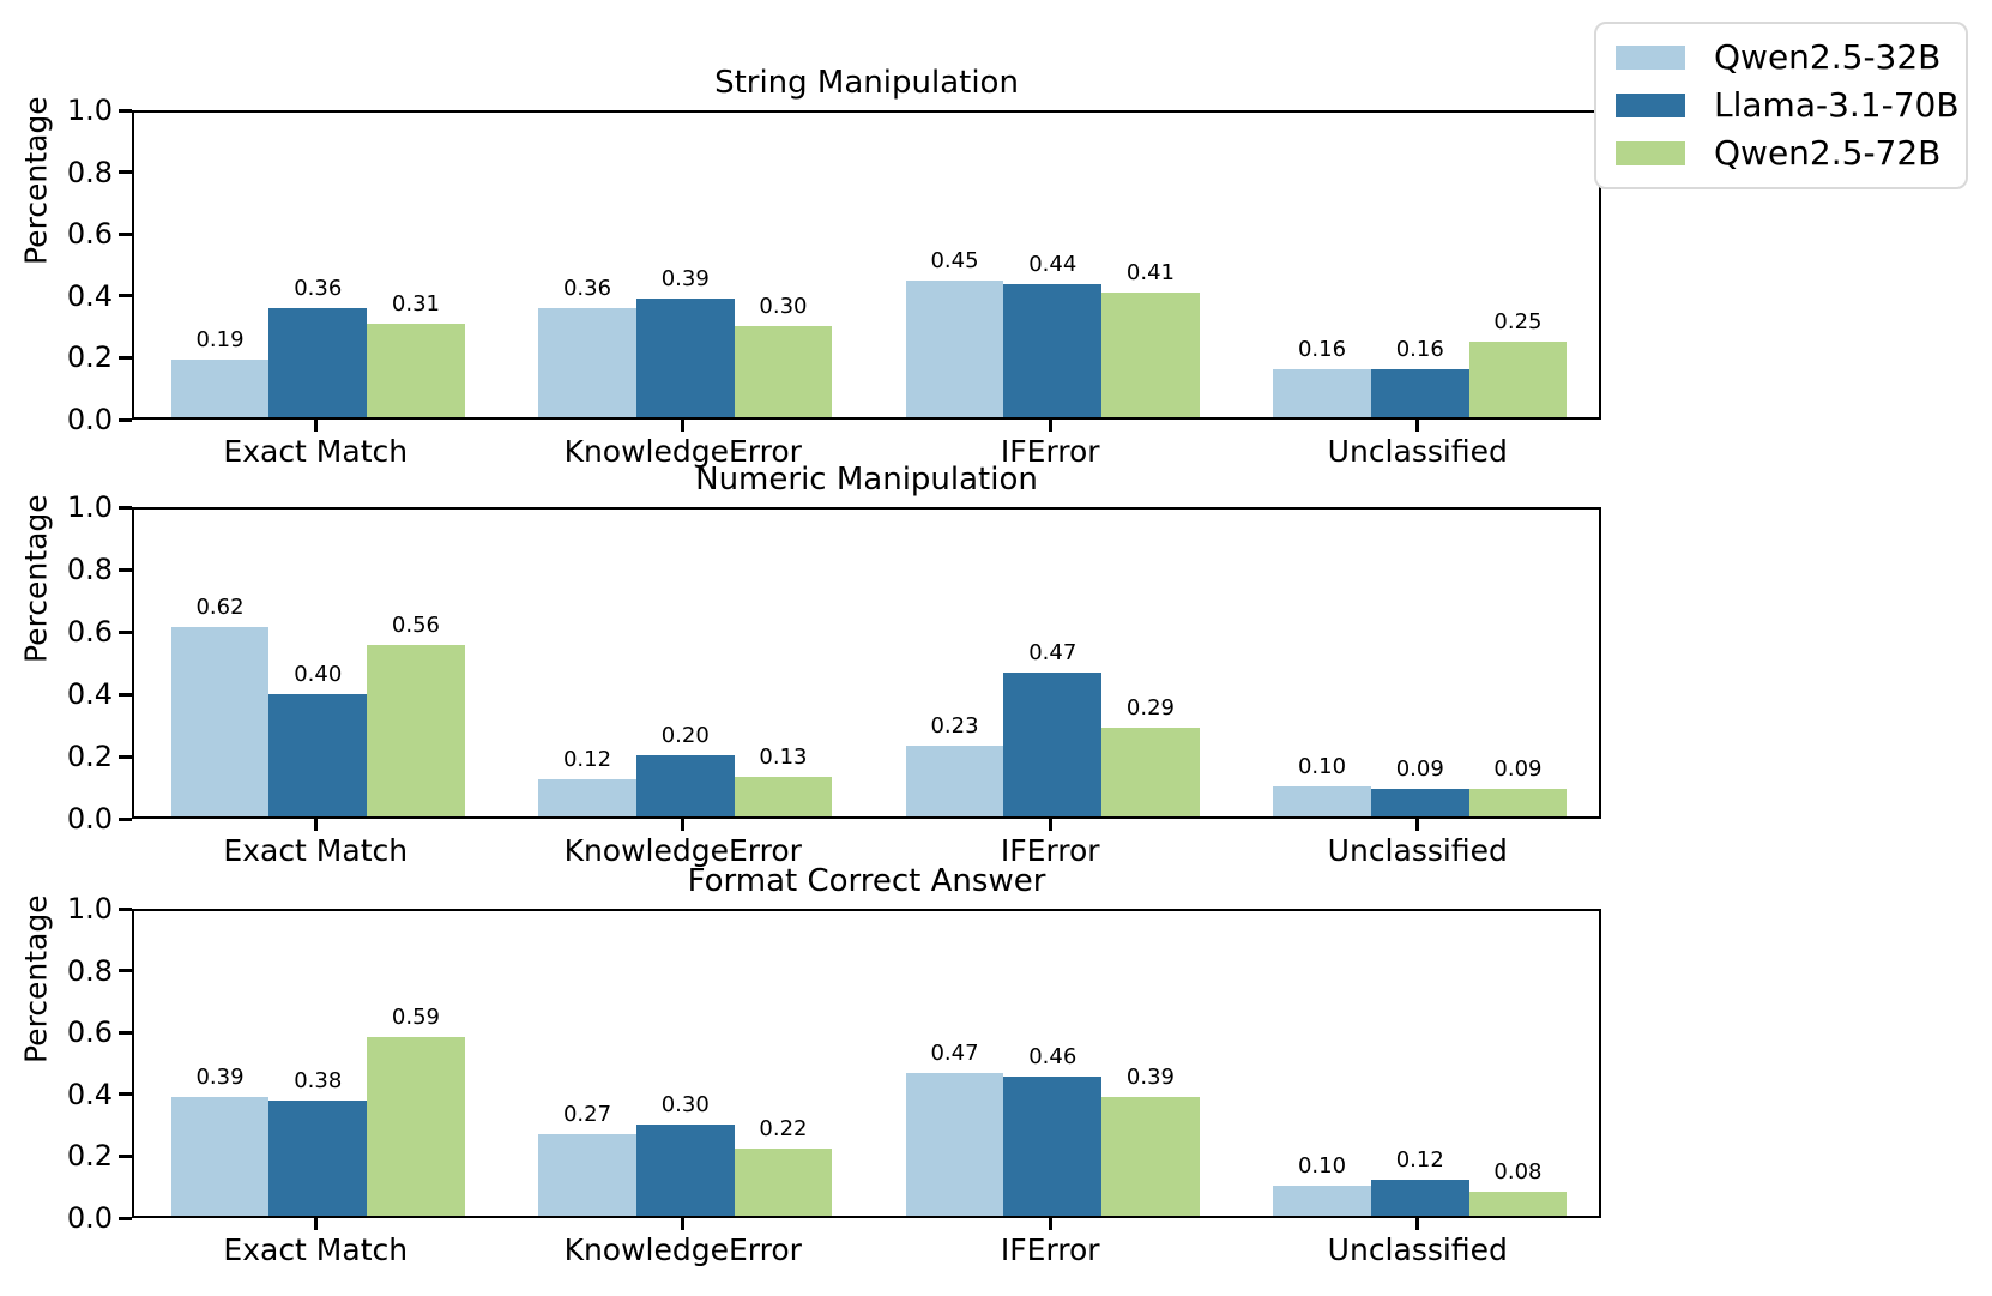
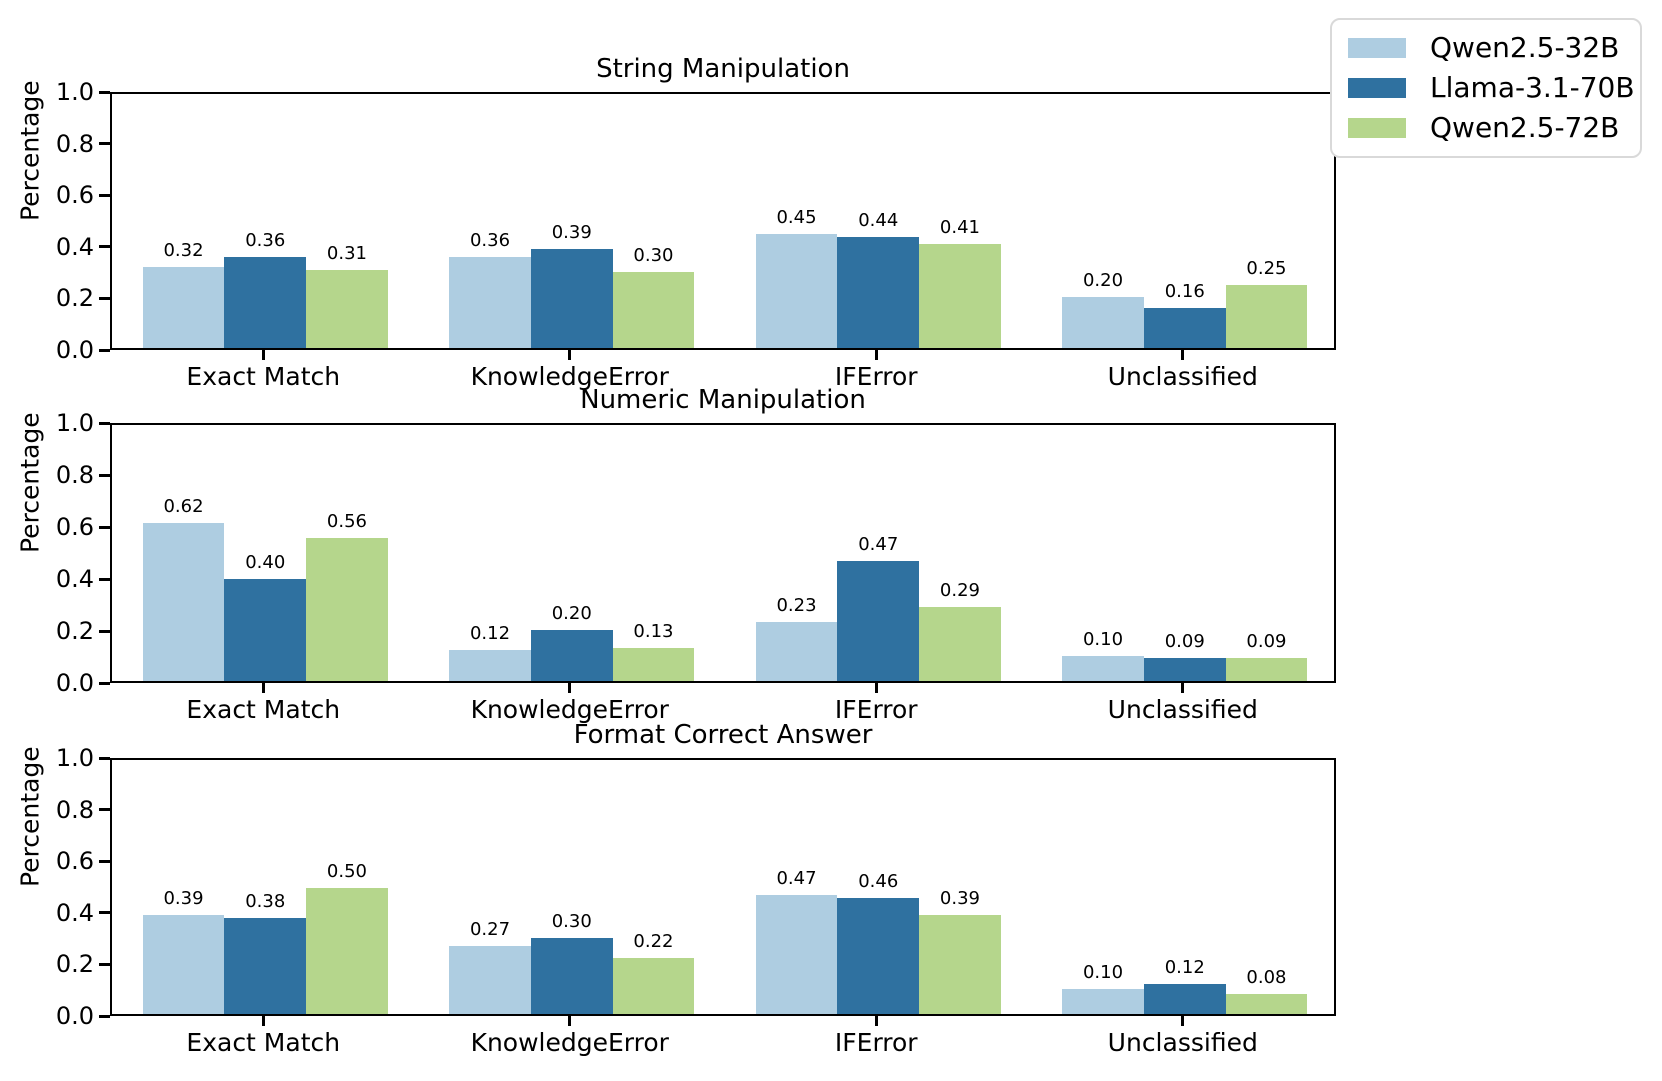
String Manipulation/Qwen2.5-32B/Exact Match: 0.19 -> 0.32
String Manipulation/Qwen2.5-32B/Unclassified: 0.16 -> 0.20
Format Correct Answer/Qwen2.5-72B/Exact Match: 0.59 -> 0.50
